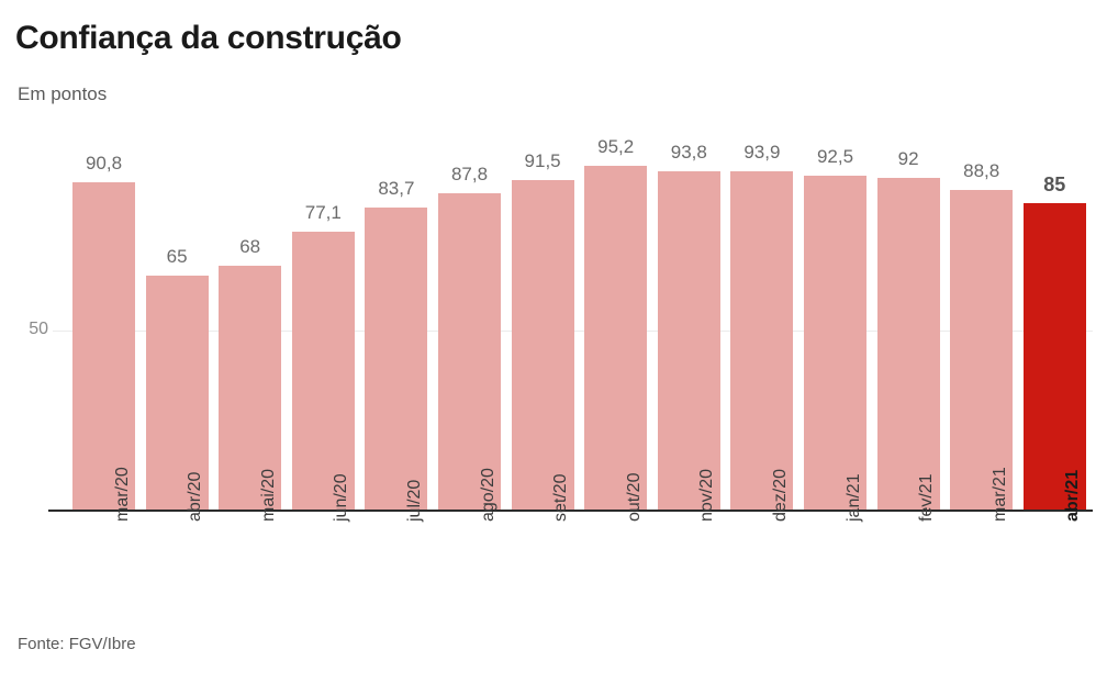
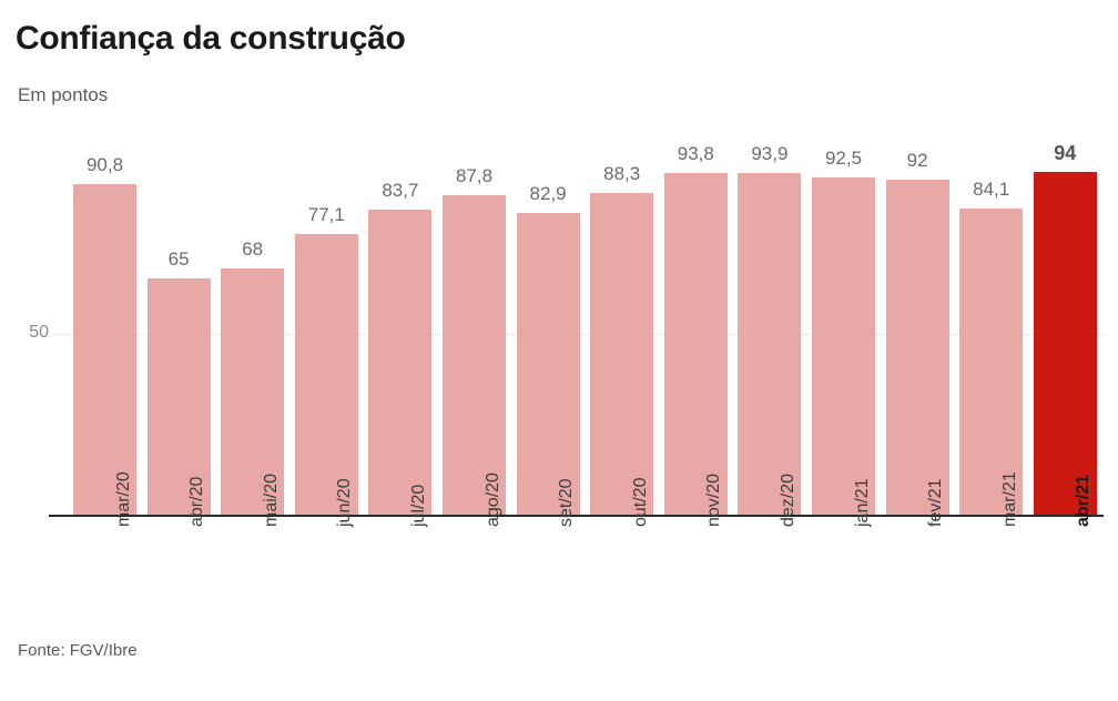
set/20: 91,5 -> 82,9
out/20: 95,2 -> 88,3
mar/21: 88,8 -> 84,1
abr/21: 85 -> 94
